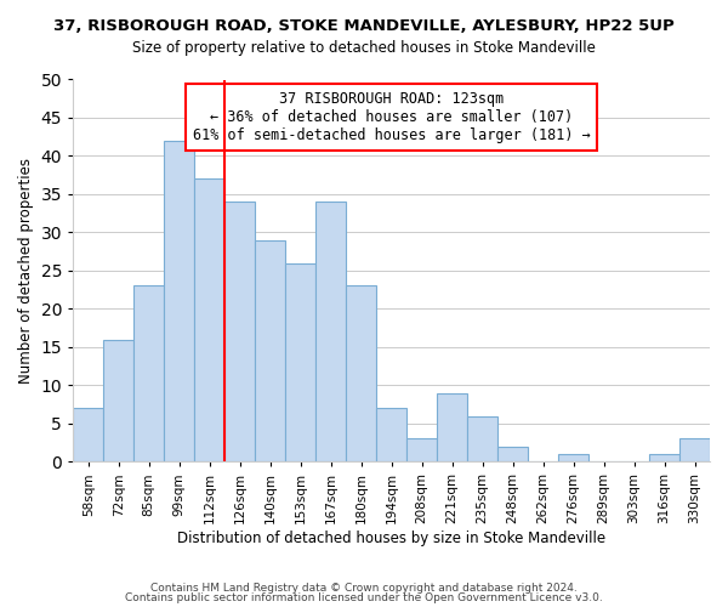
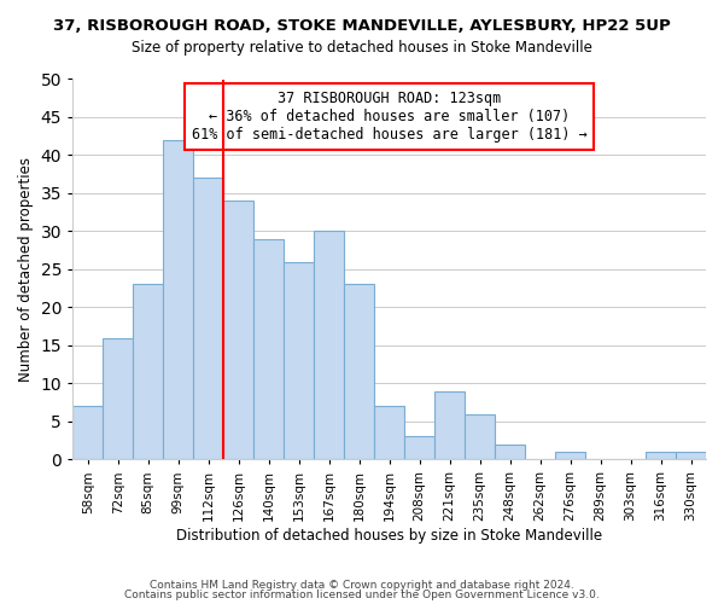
167sqm: 34 -> 30
330sqm: 3 -> 1
